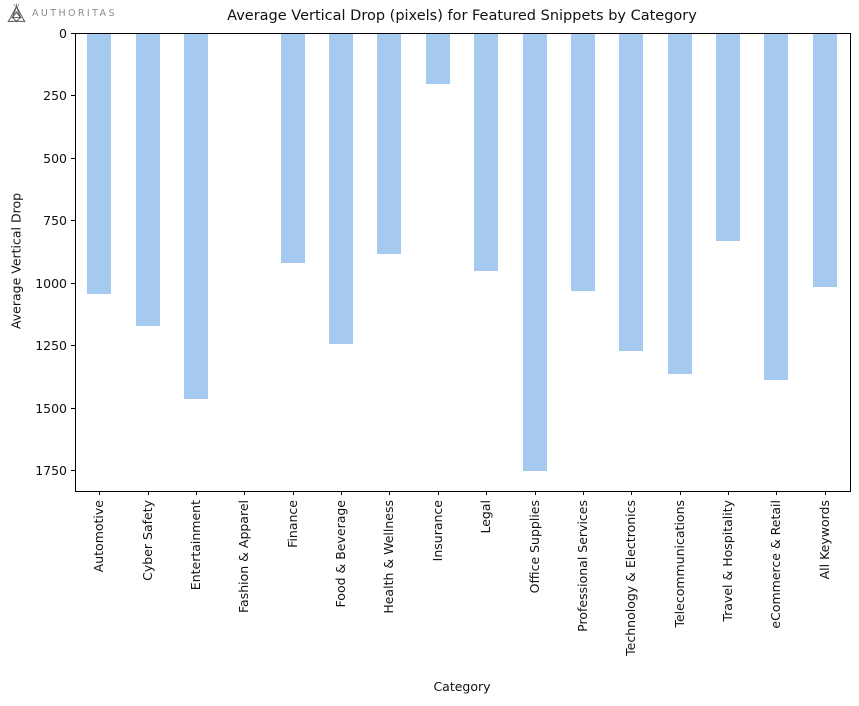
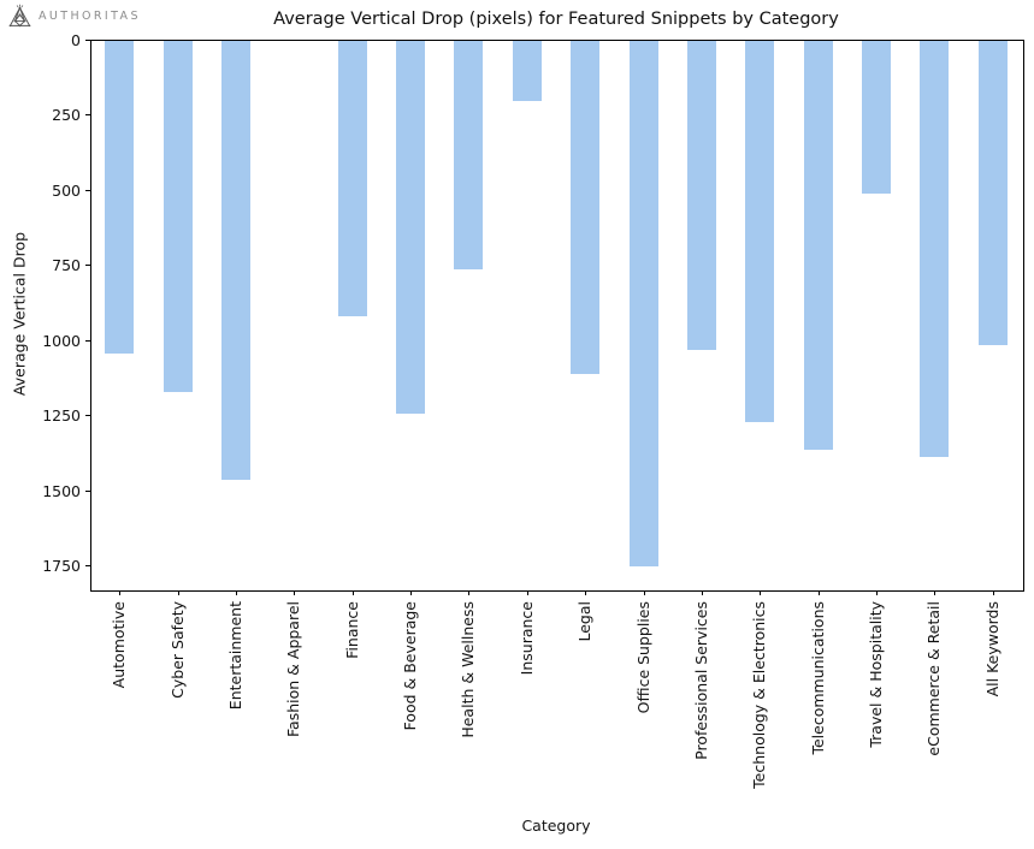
Health & Wellness: 880 -> 760
Legal: 950 -> 1110
Travel & Hospitality: 830 -> 510
